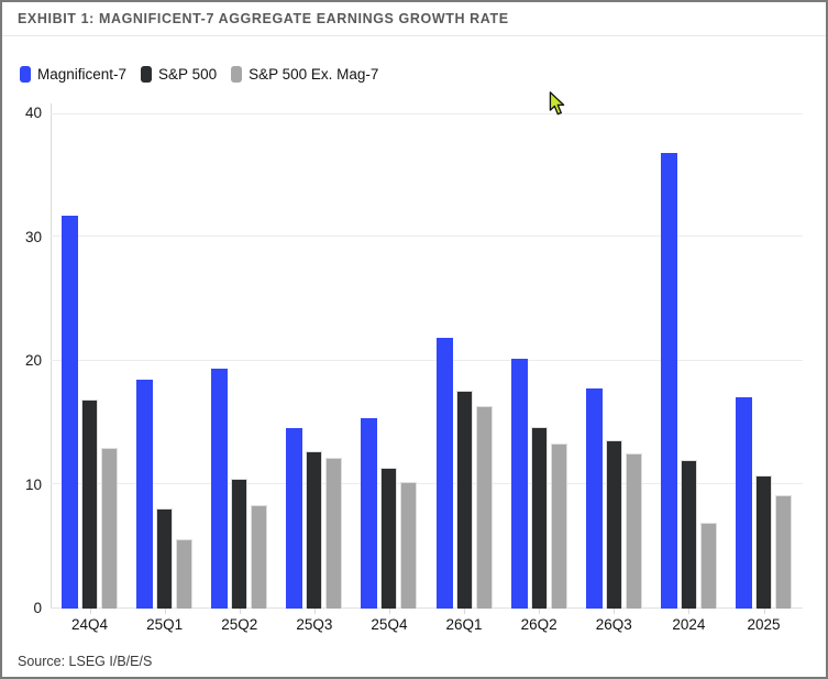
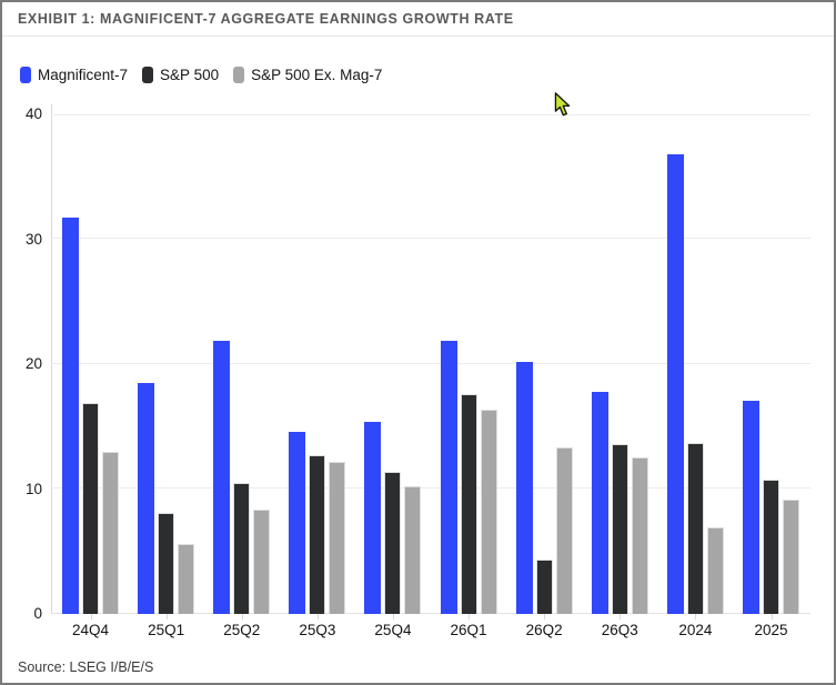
Magnificent-7/25Q2: 19.4 -> 21.9
S&P 500/26Q2: 14.7 -> 4.4
S&P 500/2024: 12.0 -> 13.7
